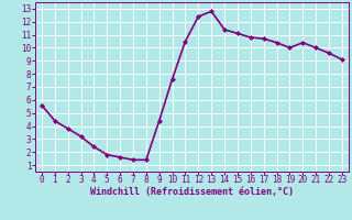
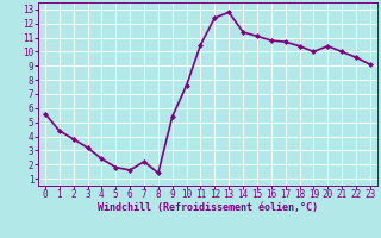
7: 1.4 -> 2.2
9: 4.4 -> 5.4
